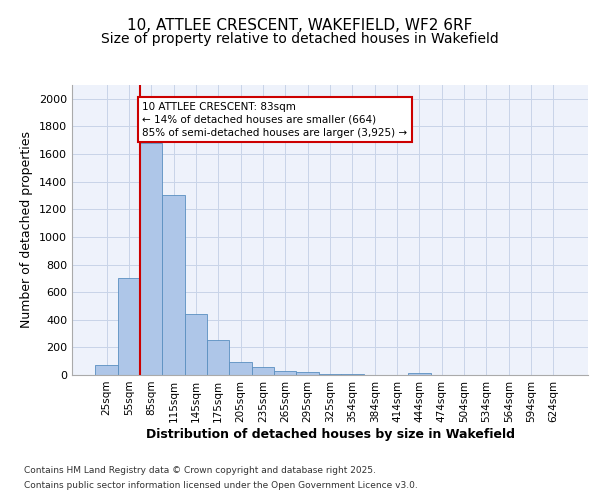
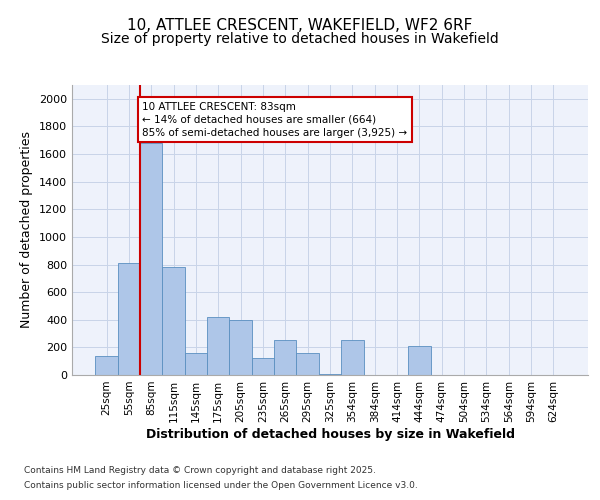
25sqm: 70 -> 140
55sqm: 700 -> 810
115sqm: 1300 -> 780
145sqm: 440 -> 160
175sqm: 260 -> 420
205sqm: 100 -> 400
235sqm: 60 -> 120
265sqm: 30 -> 250
295sqm: 20 -> 160
354sqm: 0 -> 250
444sqm: 20 -> 210
